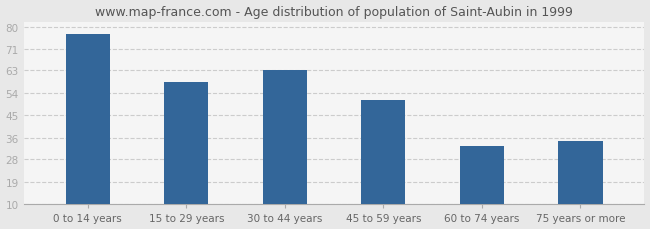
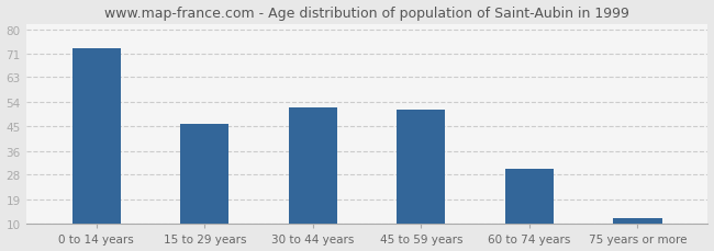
0 to 14 years: 77 -> 73
15 to 29 years: 58 -> 46
30 to 44 years: 63 -> 52
60 to 74 years: 33 -> 30
75 years or more: 35 -> 12
